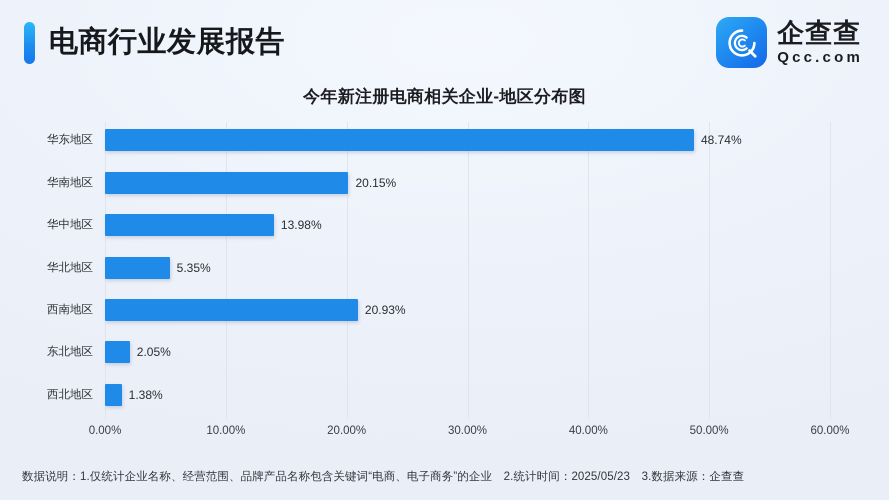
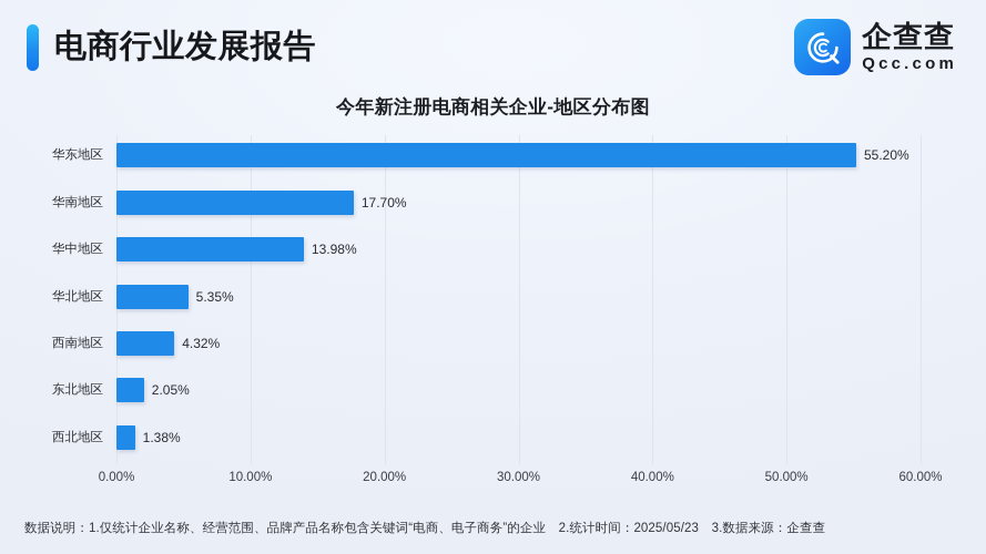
华东地区: 48.74% -> 55.20%
华南地区: 20.15% -> 17.70%
西南地区: 20.93% -> 4.32%
